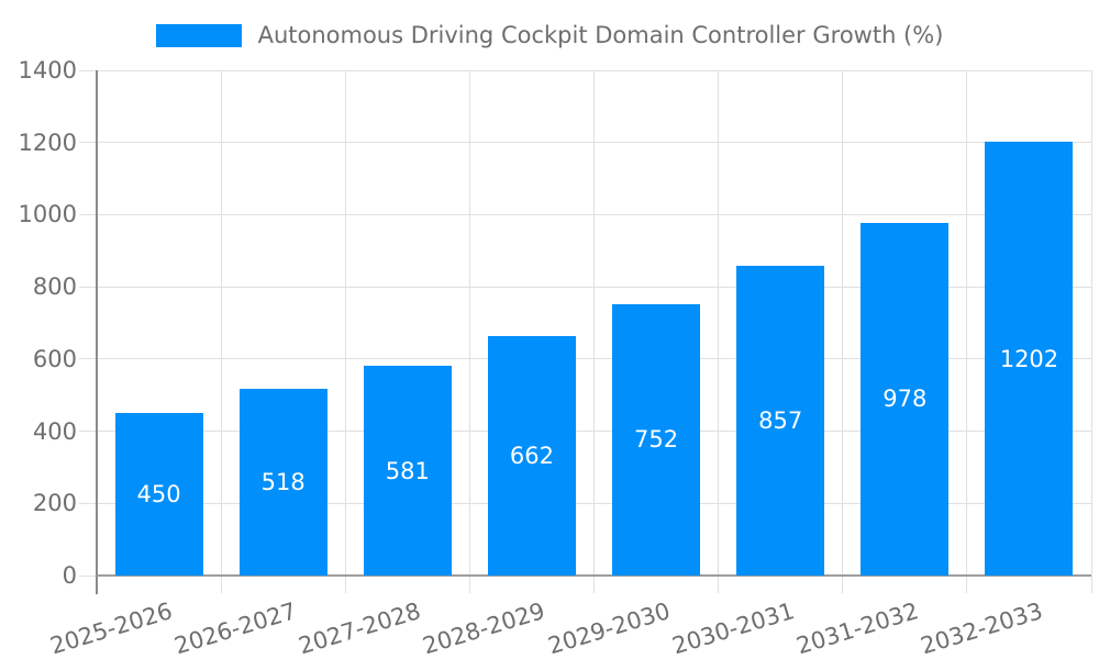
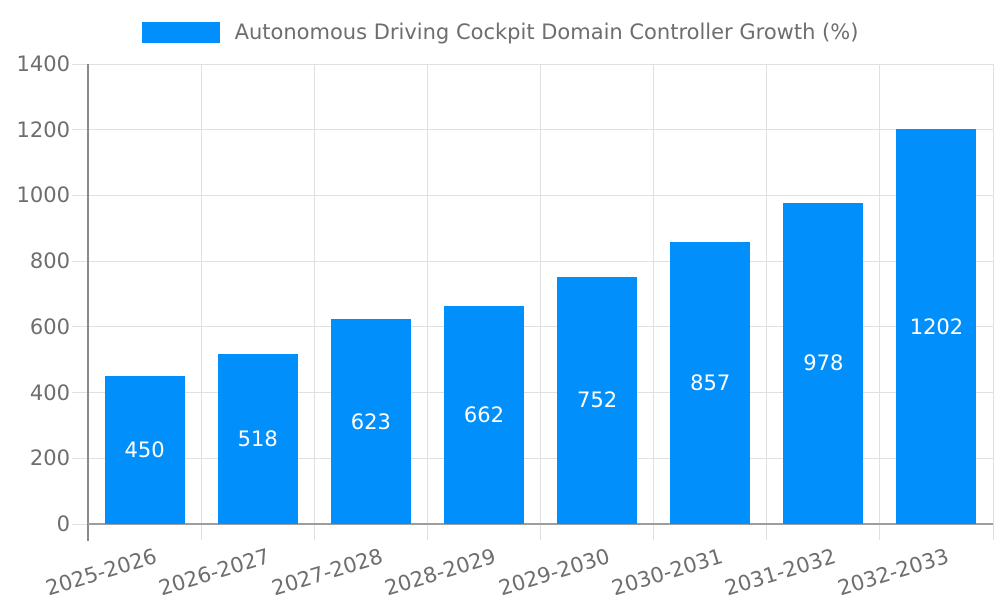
2027-2028: 581 -> 623
